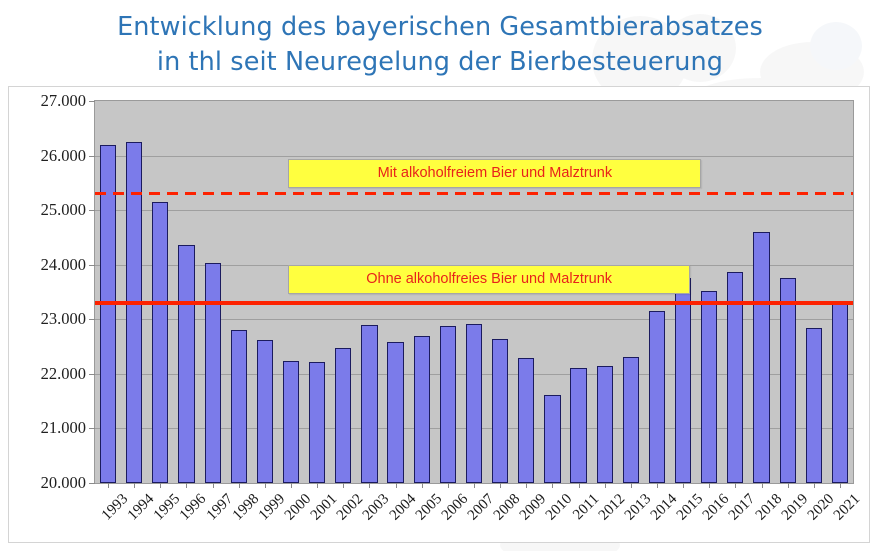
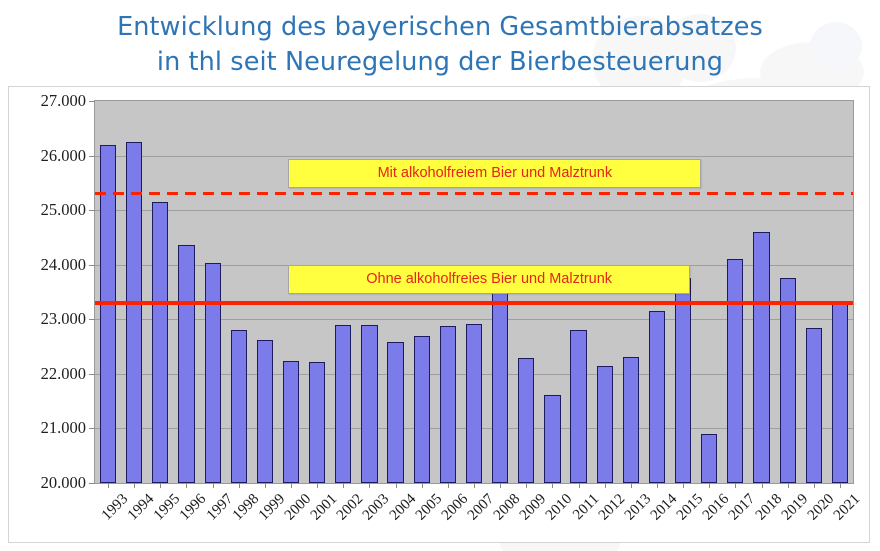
2002: 22500 -> 22900
2008: 22600 -> 23900
2011: 22100 -> 22800
2016: 23500 -> 20900
2017: 23900 -> 24100
